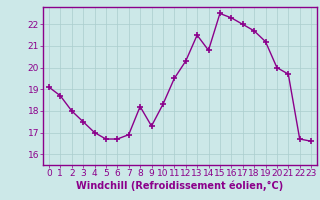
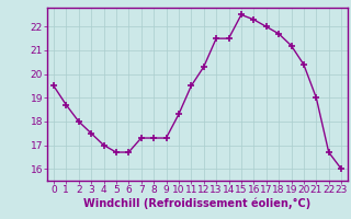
0: 19.1 -> 19.5
7: 16.9 -> 17.3
8: 18.2 -> 17.3
14: 20.8 -> 21.5
20: 20.0 -> 20.4
21: 19.7 -> 19.0
23: 16.6 -> 16.0
